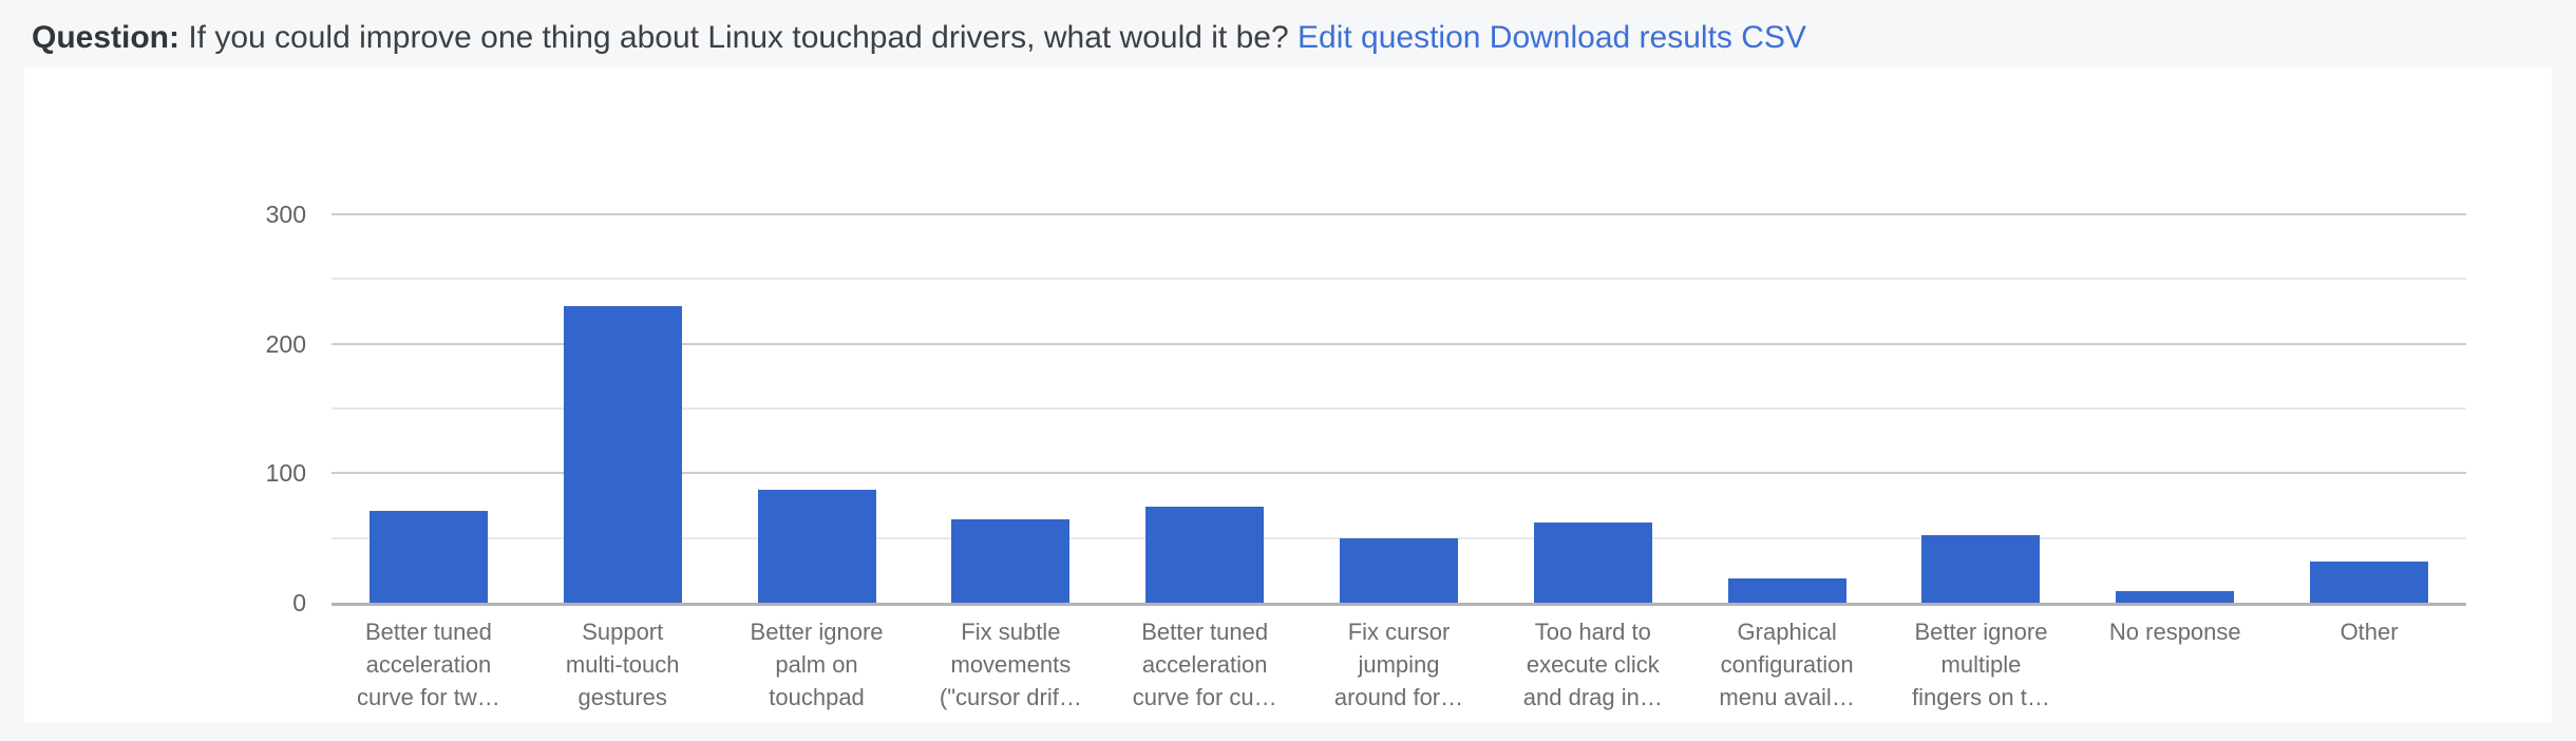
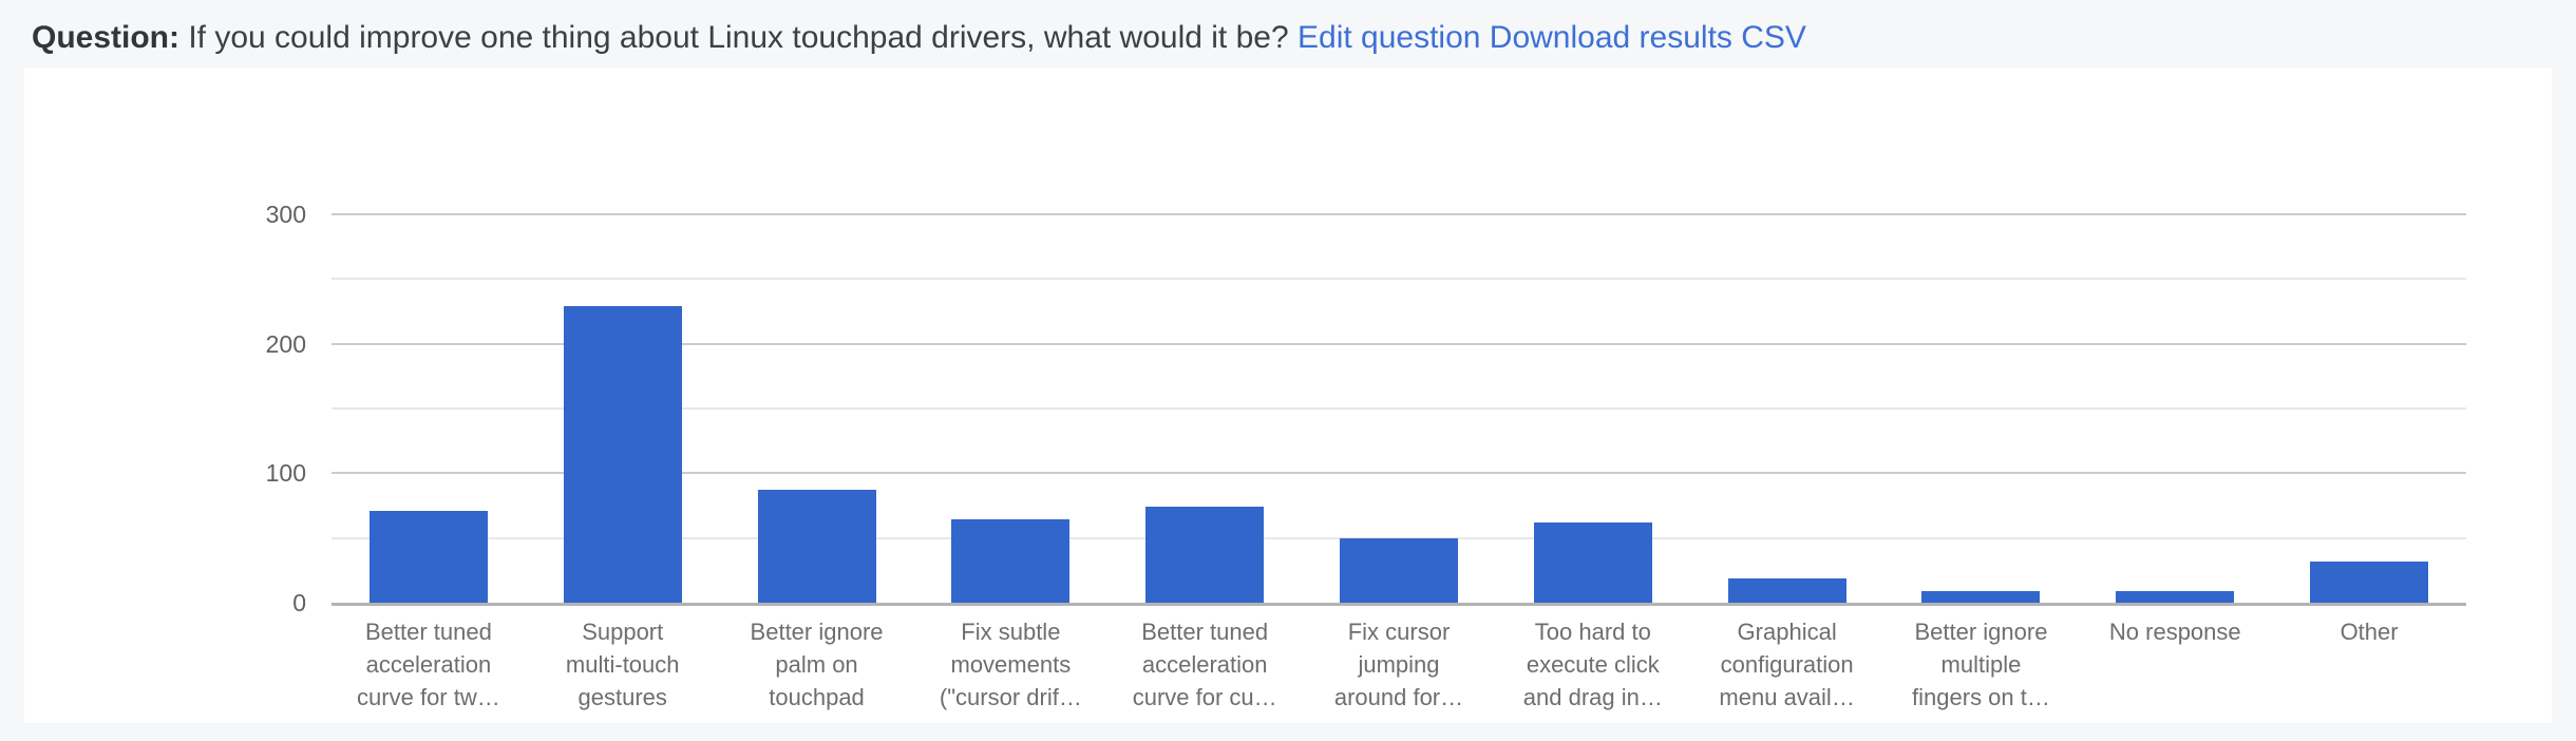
Better ignore multiple fingers on t…: 52 -> 9
